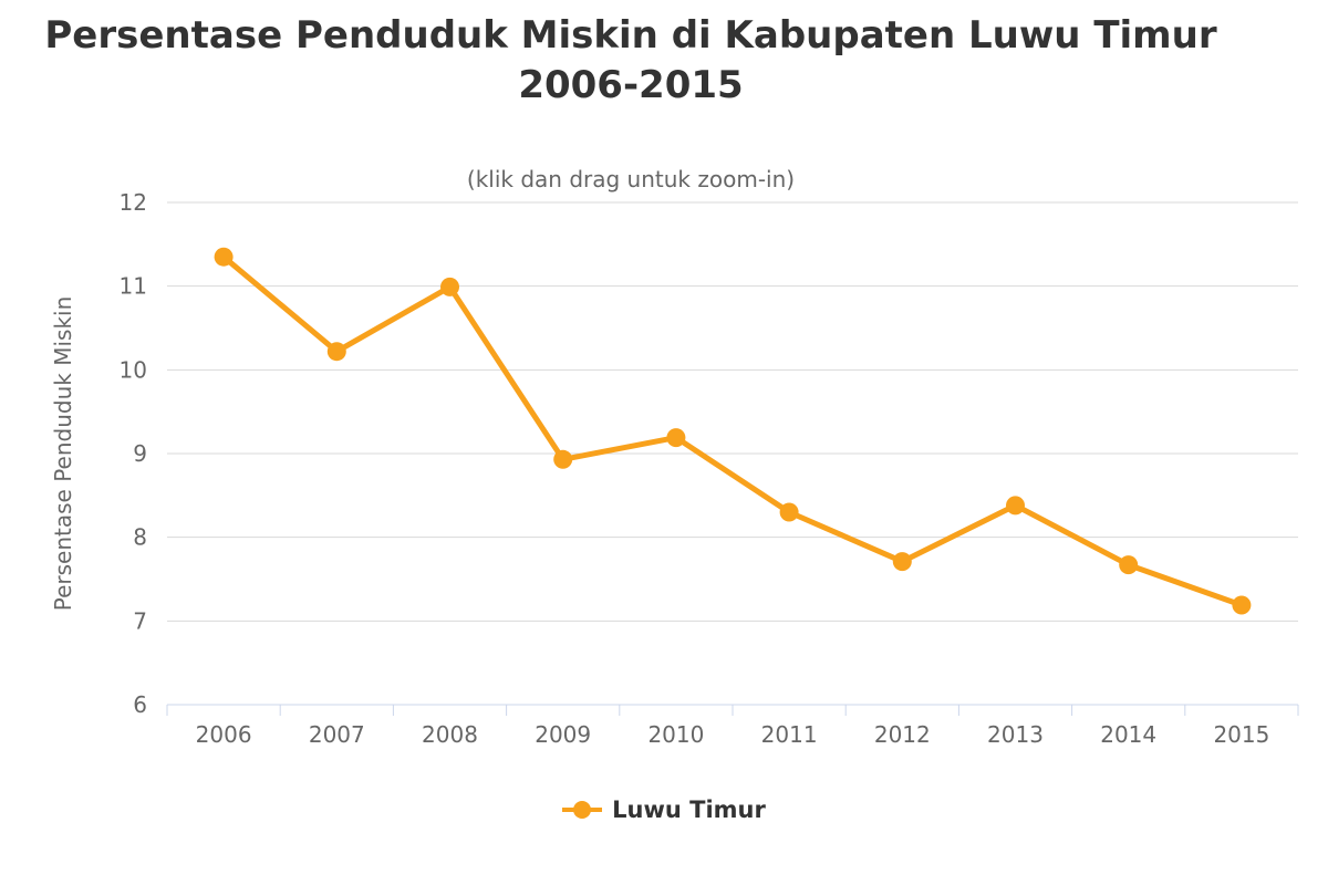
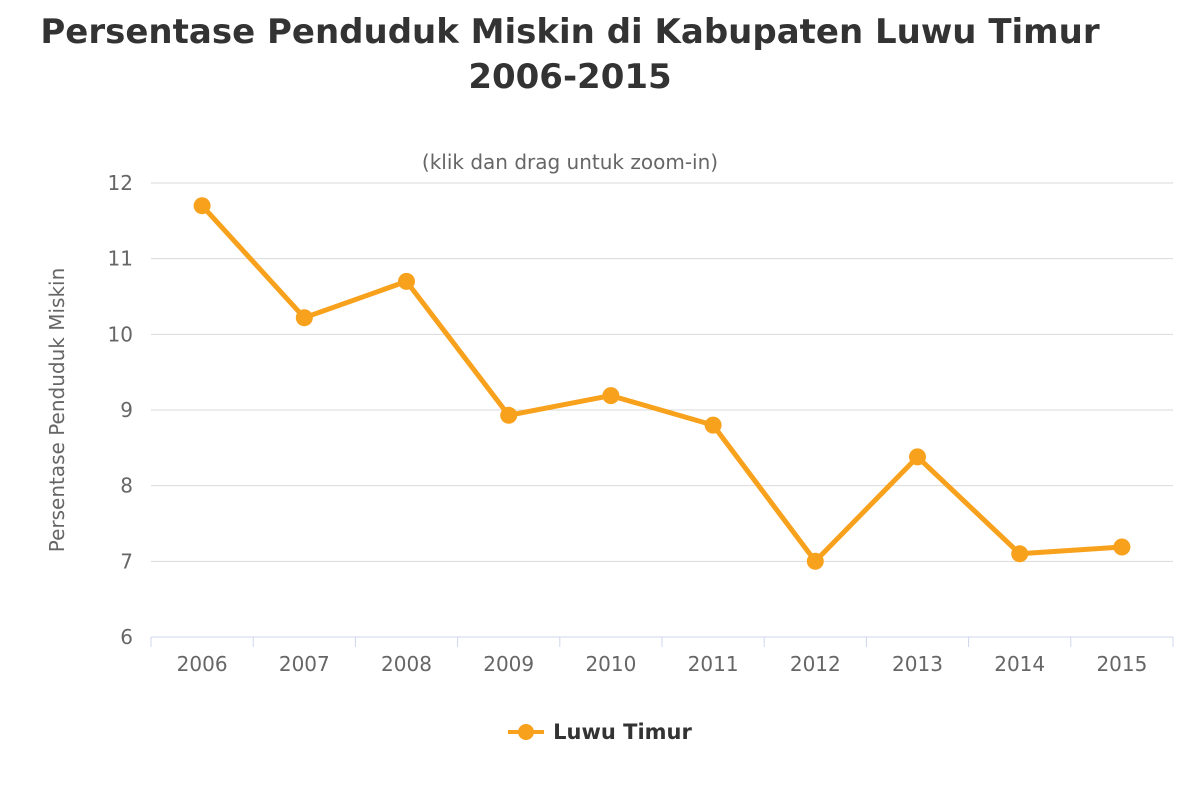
2006: 11.3 -> 11.7
2008: 11.0 -> 10.7
2011: 8.3 -> 8.8
2012: 7.7 -> 7.0
2014: 7.7 -> 7.1
